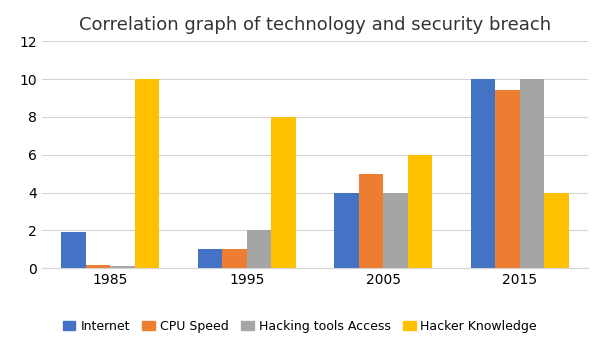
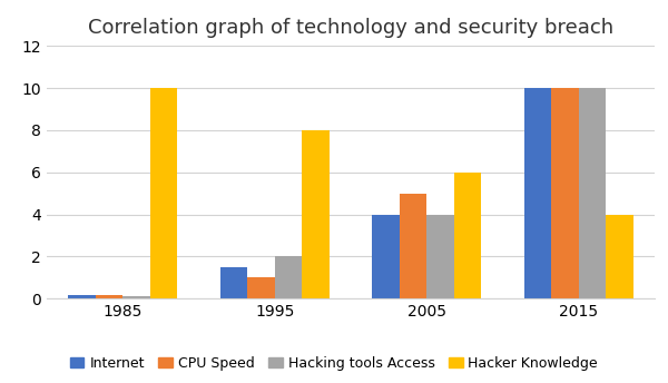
Internet/1985: 1.9 -> 0.2
Internet/1995: 1.0 -> 1.5
CPU Speed/2015: 9.4 -> 10.0
